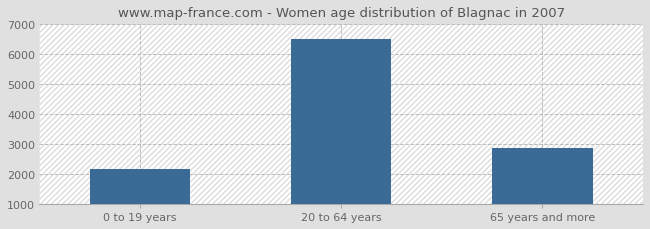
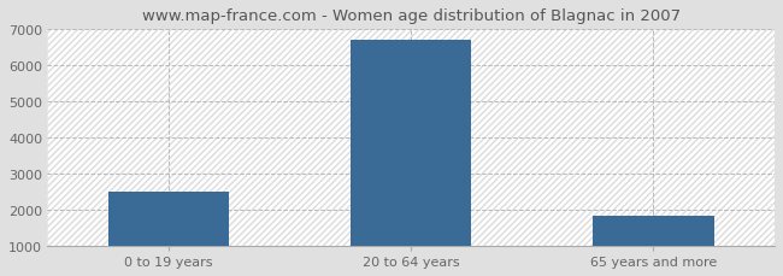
0 to 19 years: 2150 -> 2500
20 to 64 years: 6500 -> 6700
65 years and more: 2850 -> 1820
